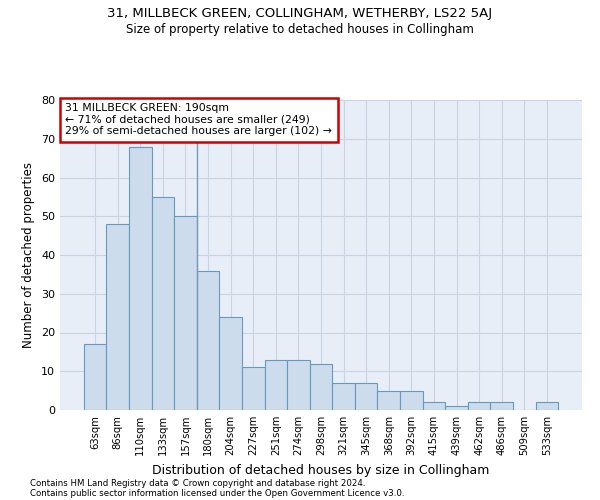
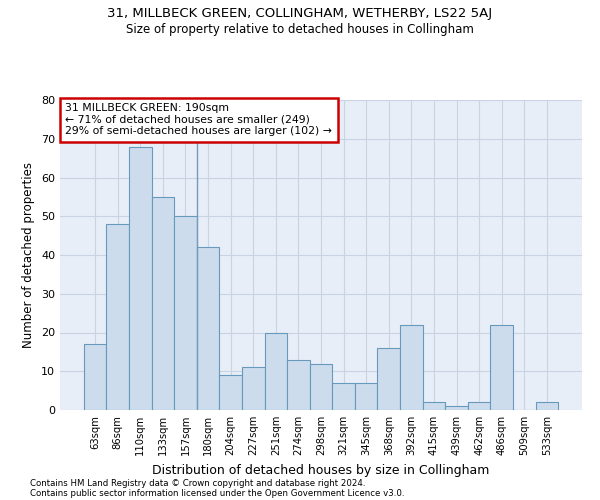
180sqm: 36 -> 42
204sqm: 24 -> 9
251sqm: 13 -> 20
368sqm: 5 -> 16
392sqm: 5 -> 22
486sqm: 2 -> 22
